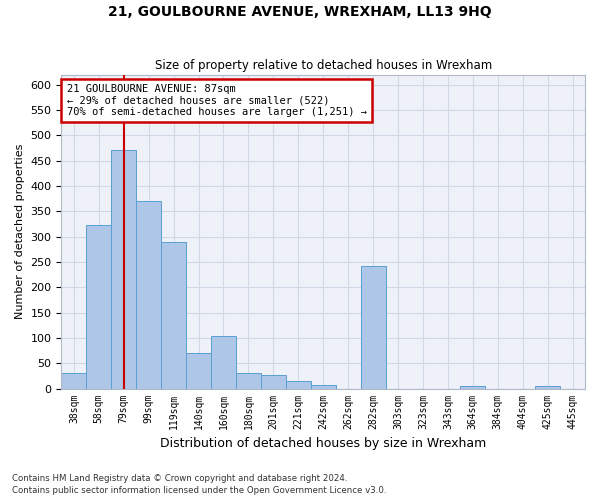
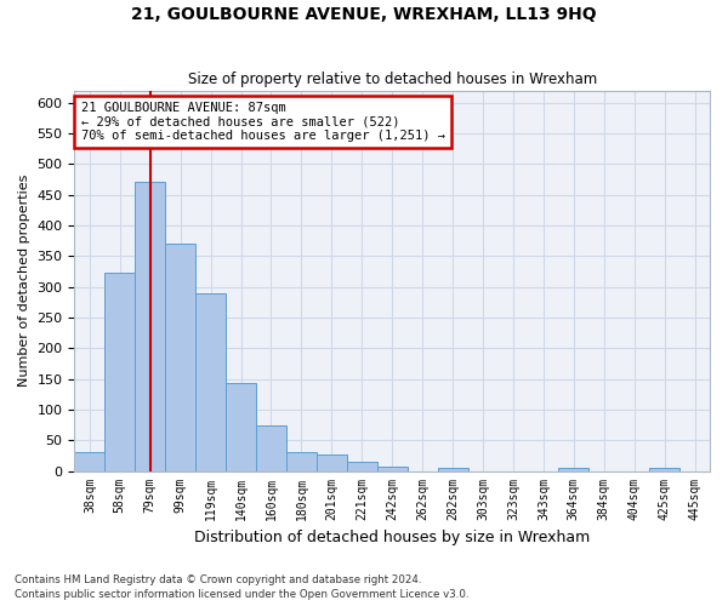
140sqm: 70 -> 143
160sqm: 104 -> 75
282sqm: 242 -> 5
